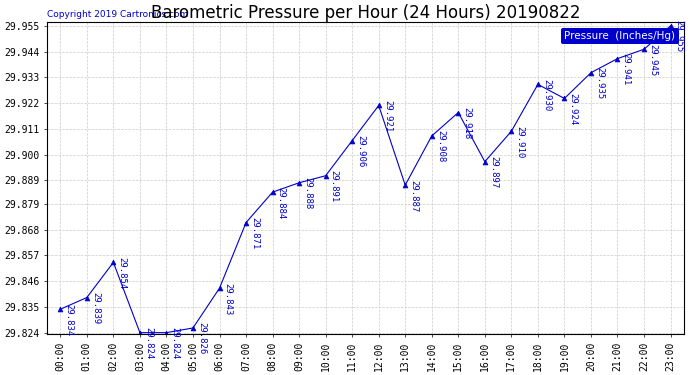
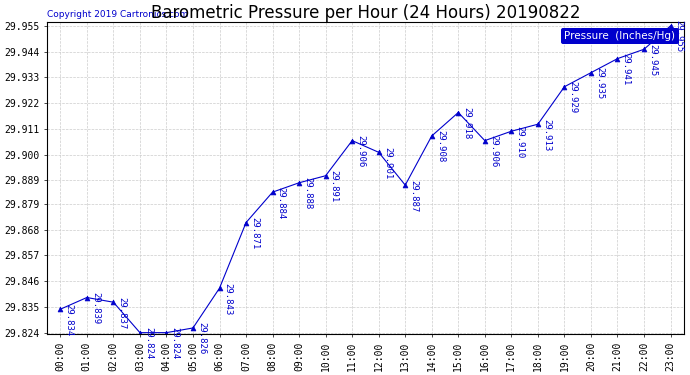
02:00: 29.854 -> 29.837
12:00: 29.921 -> 29.901
16:00: 29.897 -> 29.906
18:00: 29.930 -> 29.913
19:00: 29.924 -> 29.929
